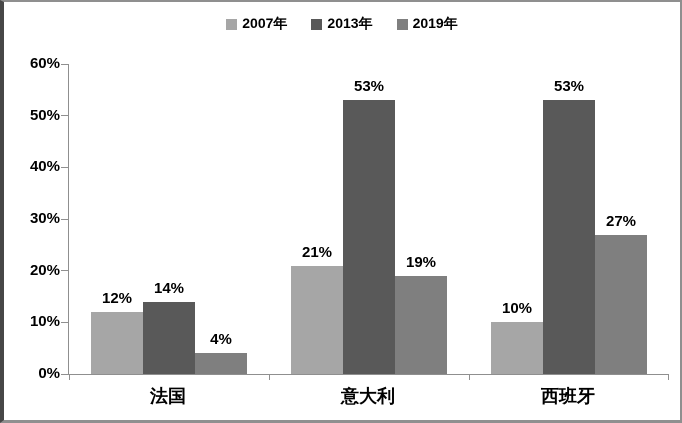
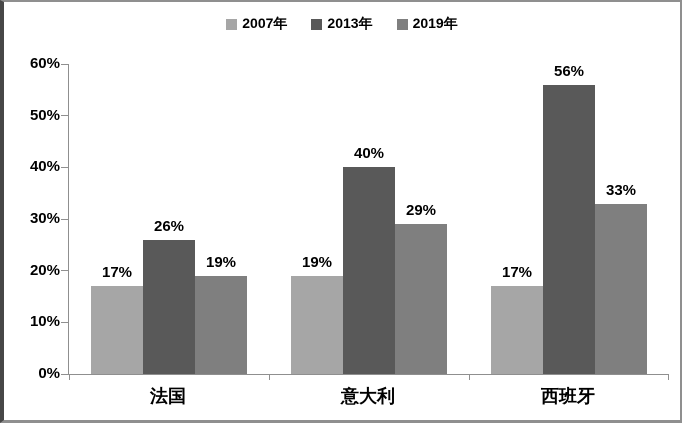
2007年/法国: 12% -> 17%
2013年/法国: 14% -> 26%
2019年/法国: 4% -> 19%
2007年/意大利: 21% -> 19%
2013年/意大利: 53% -> 40%
2019年/意大利: 19% -> 29%
2007年/西班牙: 10% -> 17%
2013年/西班牙: 53% -> 56%
2019年/西班牙: 27% -> 33%
